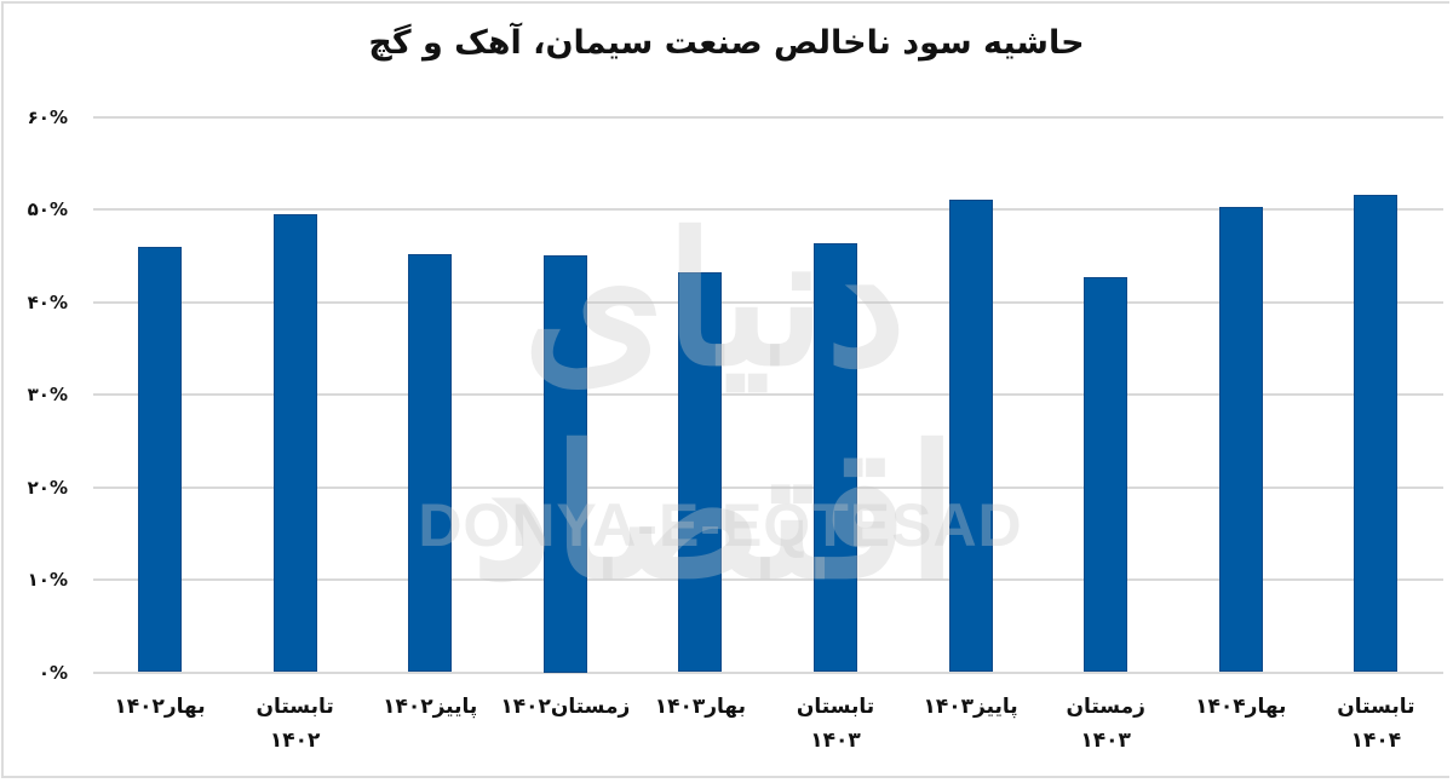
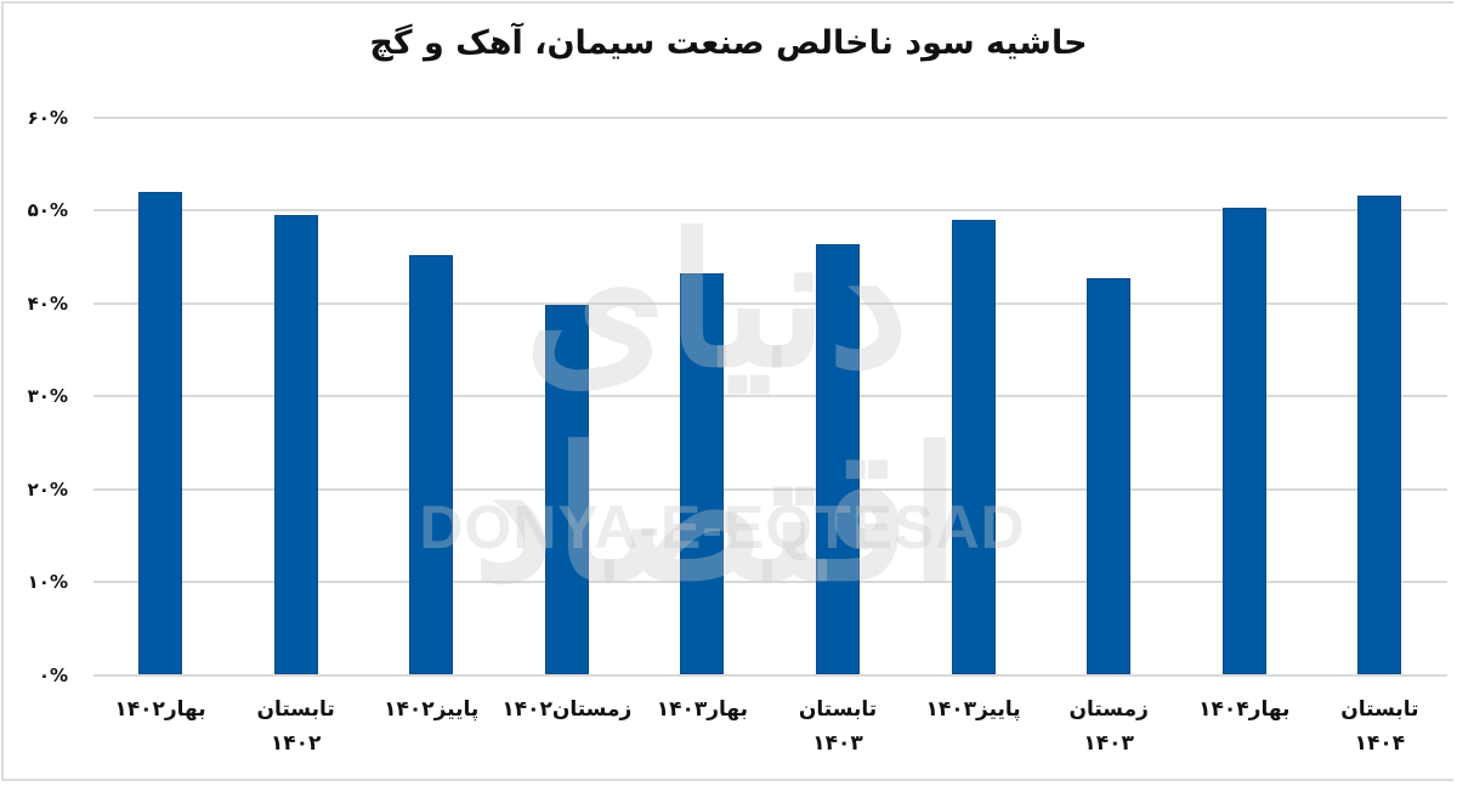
بهار ۱۴۰۲: 46% -> 52%
زمستان ۱۴۰۲: 45% -> 40%
پاییز ۱۴۰۳: 51% -> 49%
